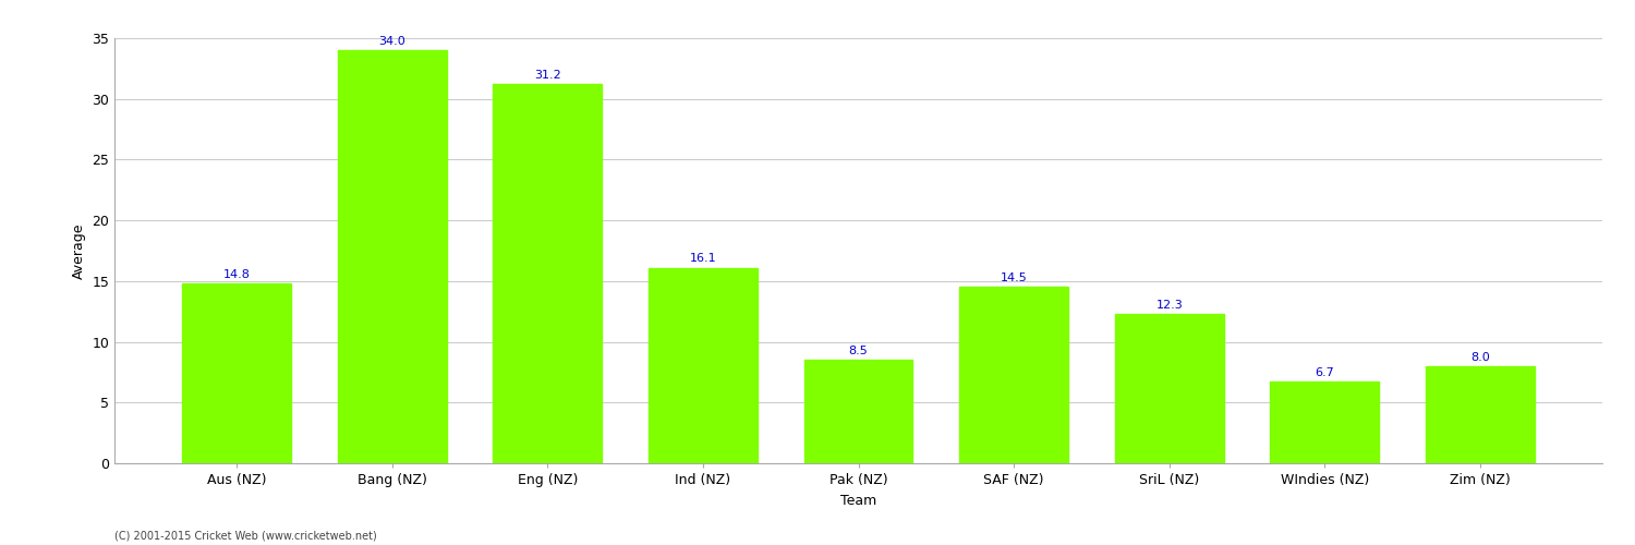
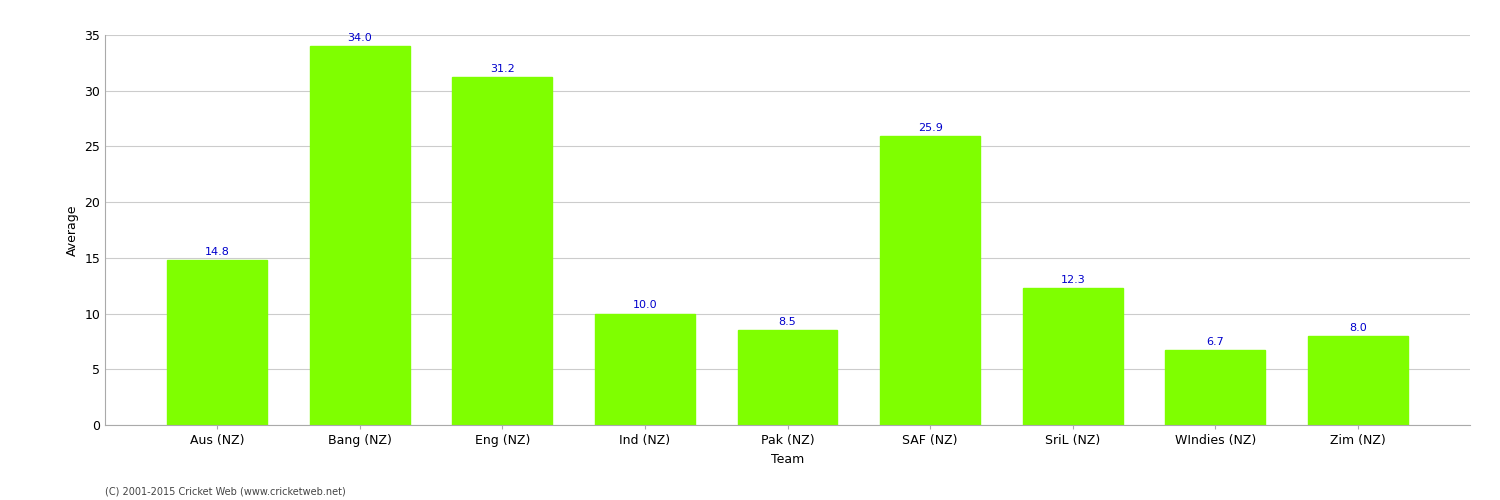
Ind (NZ): 16.1 -> 10.0
SAF (NZ): 14.5 -> 25.9
